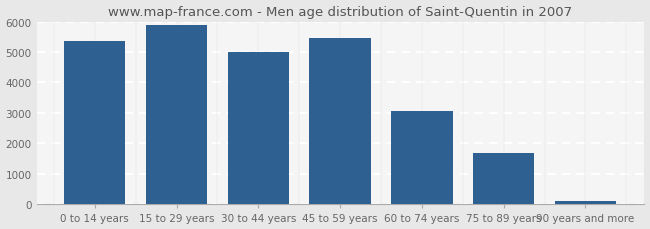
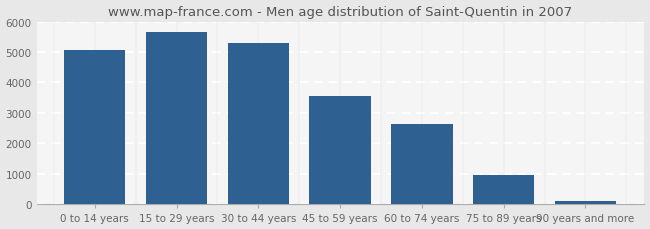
0 to 14 years: 5350 -> 5050
15 to 29 years: 5900 -> 5650
30 to 44 years: 5000 -> 5300
45 to 59 years: 5450 -> 3550
60 to 74 years: 3050 -> 2650
75 to 89 years: 1680 -> 950
